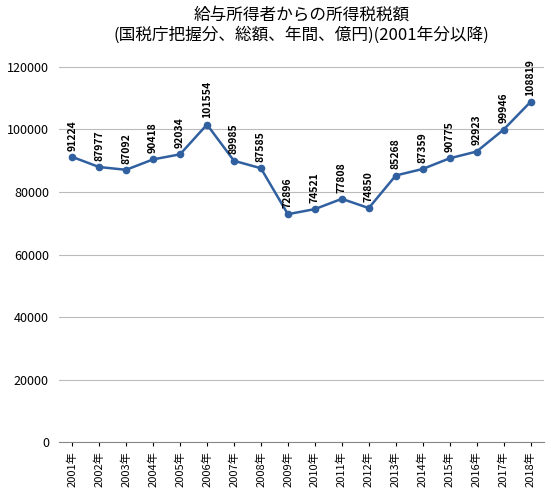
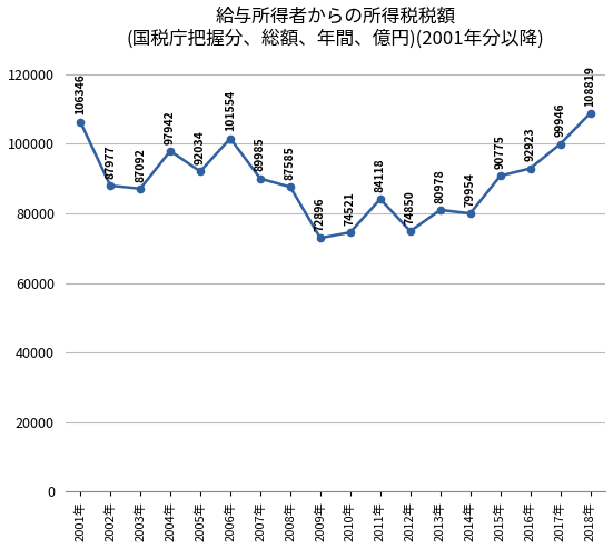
2001年: 91224 -> 106346
2004年: 90418 -> 97942
2011年: 77808 -> 84118
2013年: 85268 -> 80978
2014年: 87359 -> 79954
